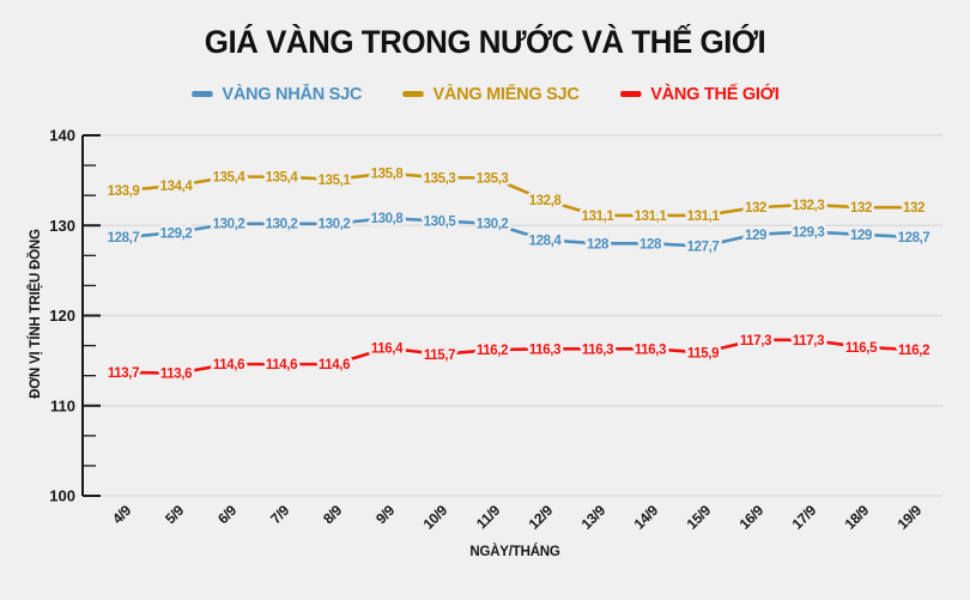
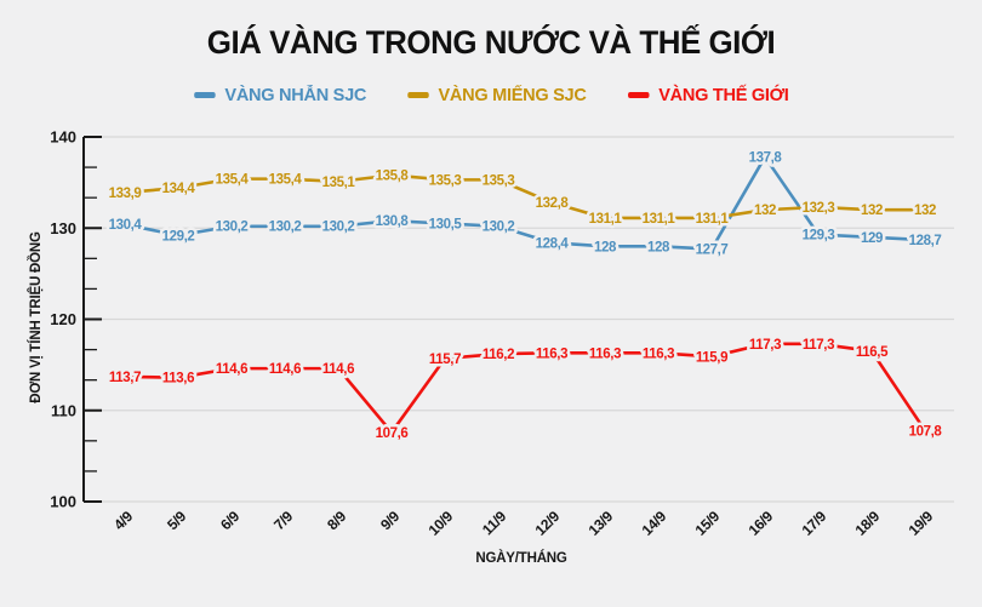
VÀNG NHẪN SJC/4/9: 128,7 -> 130,4
VÀNG THẾ GIỚI/9/9: 116,4 -> 107,6
VÀNG NHẪN SJC/16/9: 129 -> 137,8
VÀNG THẾ GIỚI/19/9: 116,2 -> 107,8
